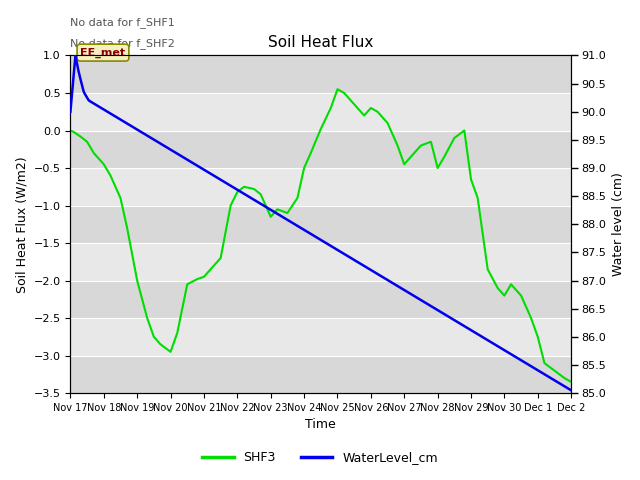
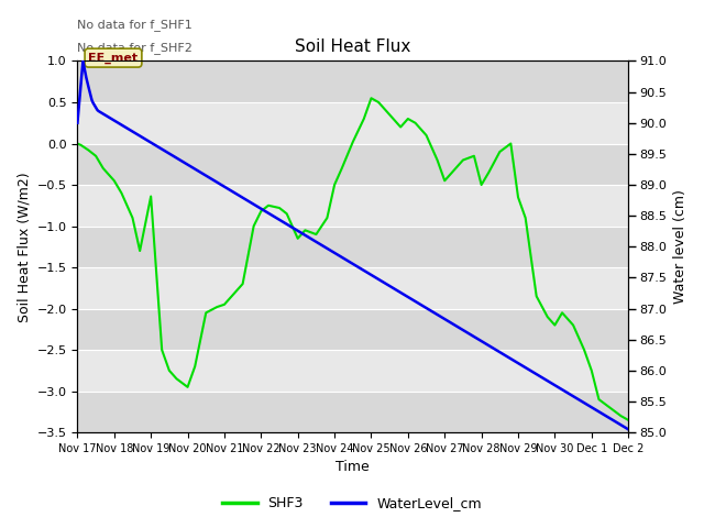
SHF3/Nov 19: -2.00 -> -0.64
